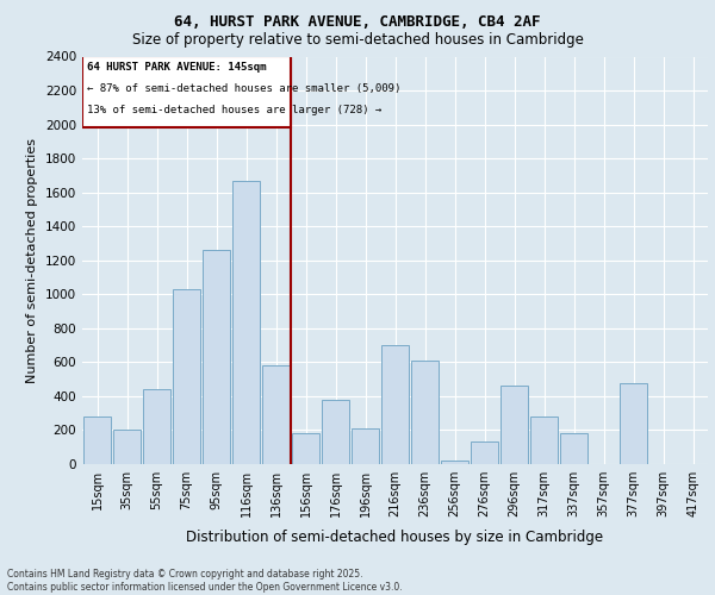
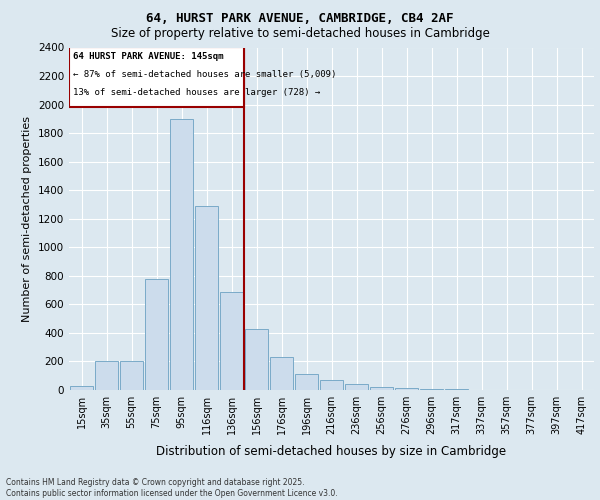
15sqm: 280 -> 30
55sqm: 440 -> 200
75sqm: 1030 -> 780
95sqm: 1260 -> 1900
116sqm: 1670 -> 1290
136sqm: 580 -> 690
156sqm: 180 -> 430
176sqm: 380 -> 230
196sqm: 210 -> 110
216sqm: 700 -> 70
236sqm: 610 -> 40
276sqm: 130 -> 20
296sqm: 460 -> 10
317sqm: 280 -> 0
337sqm: 180 -> 0
377sqm: 480 -> 0
